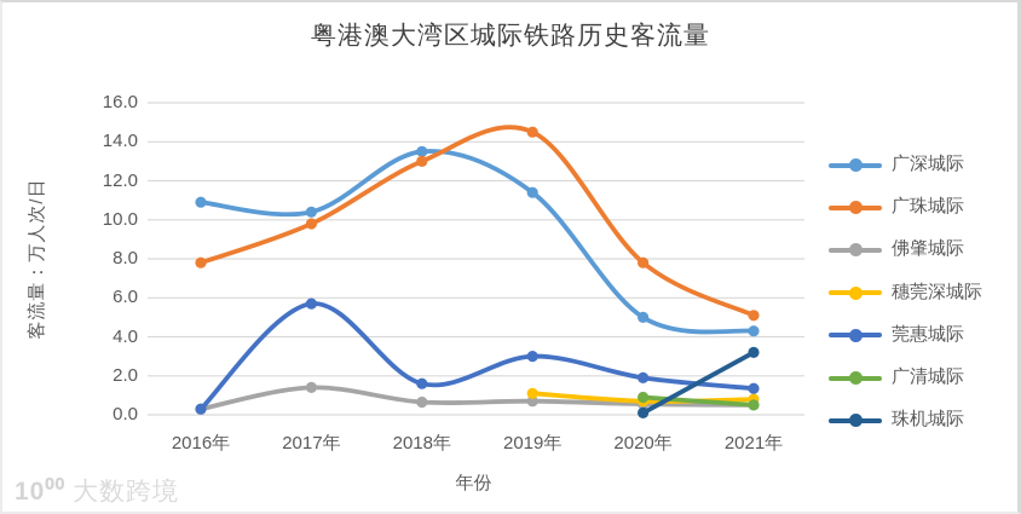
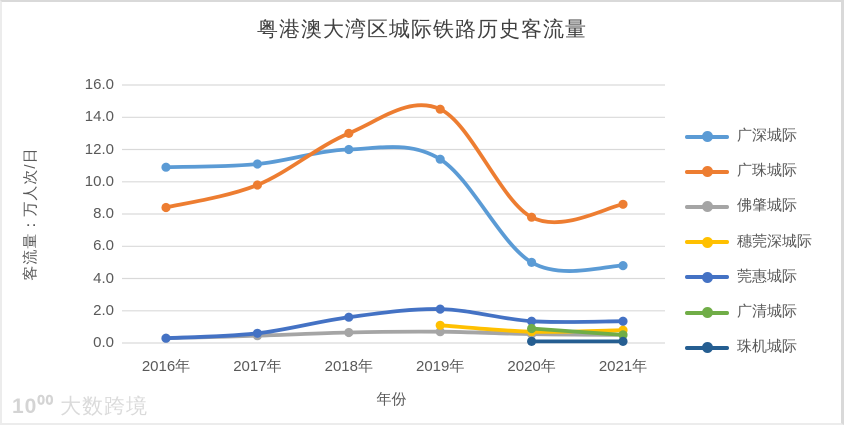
广珠城际/2016年: 7.8 -> 8.4
广深城际/2017年: 10.4 -> 11.1
佛肇城际/2017年: 1.4 -> 0.5
莞惠城际/2017年: 5.7 -> 0.6
广深城际/2018年: 13.5 -> 12.0
莞惠城际/2019年: 3.0 -> 2.1
莞惠城际/2020年: 1.9 -> 1.4
广深城际/2021年: 4.3 -> 4.8
广珠城际/2021年: 5.1 -> 8.6
珠机城际/2021年: 3.2 -> 0.1
